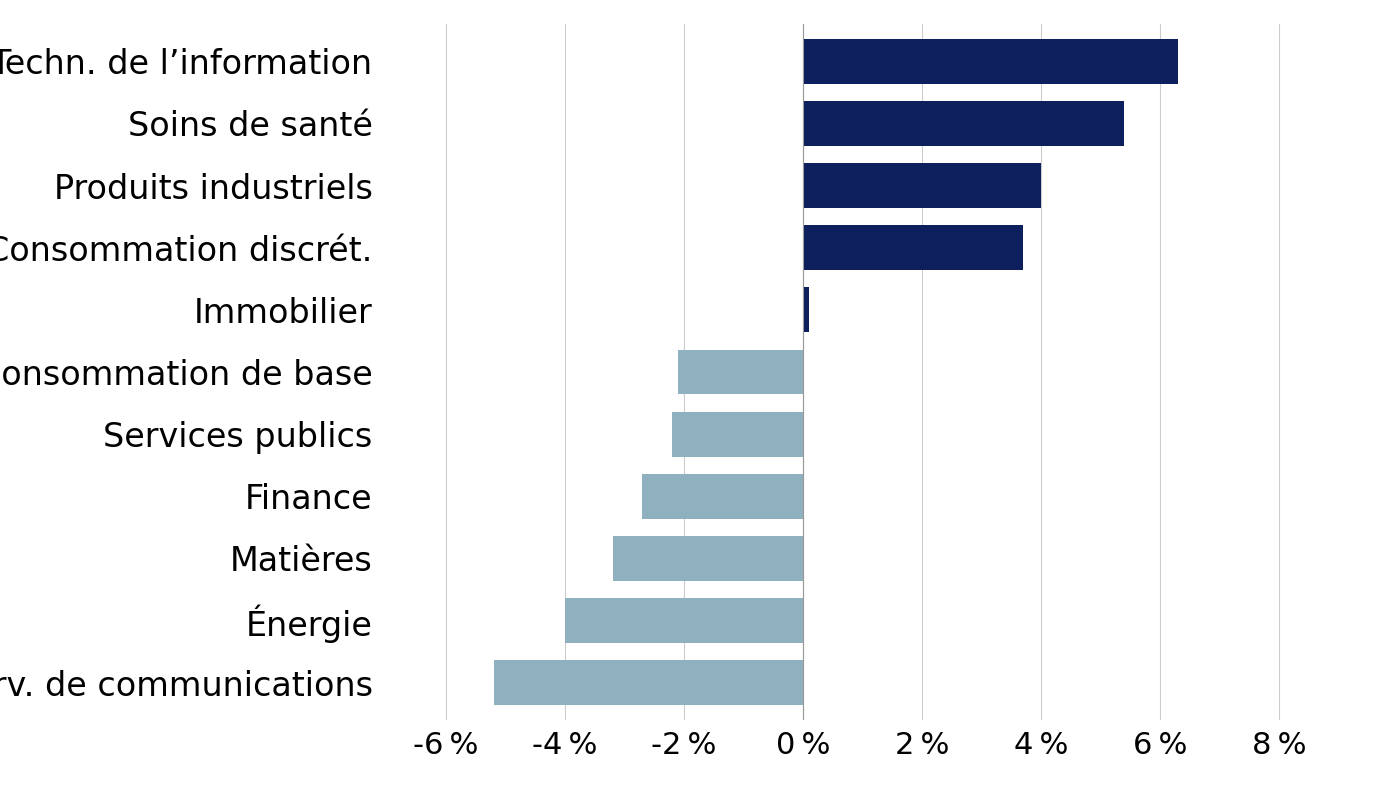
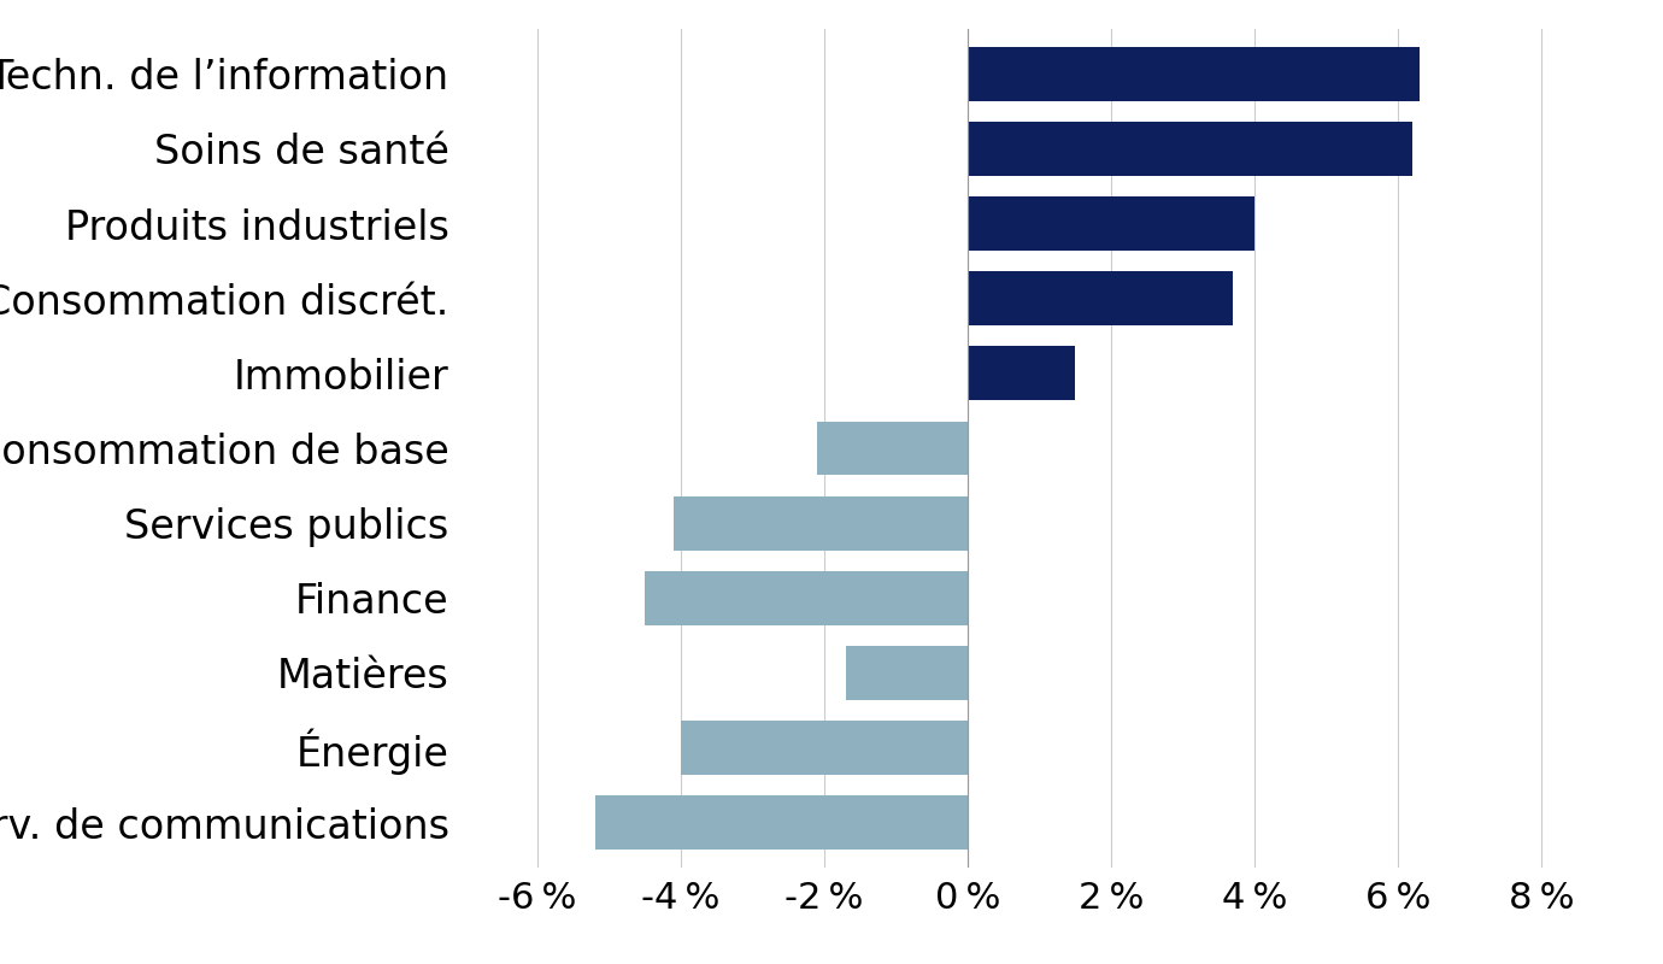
Soins de santé: 5.4 % -> 6.2 %
Immobilier: 0.1 % -> 1.5 %
Services publics: -2.2 % -> -4.1 %
Finance: -2.7 % -> -4.5 %
Matières: -3.2 % -> -1.7 %
